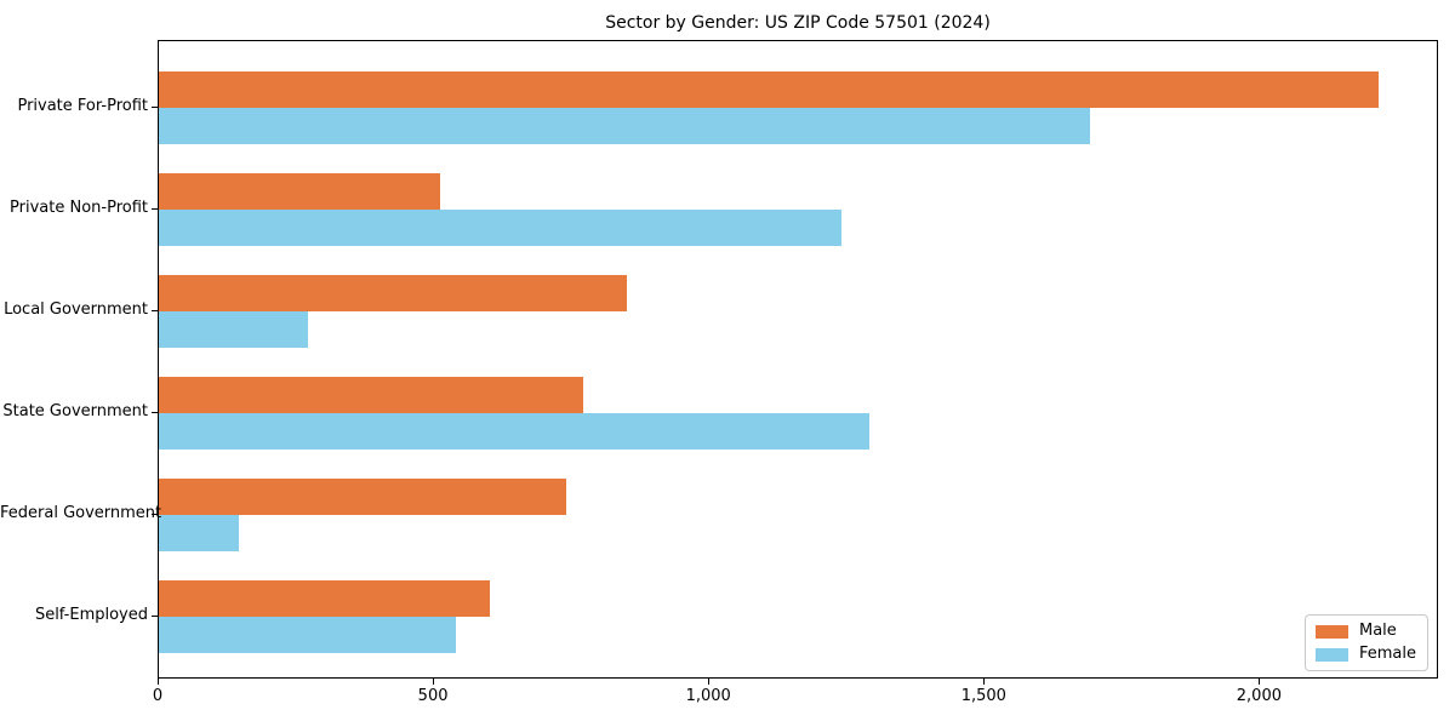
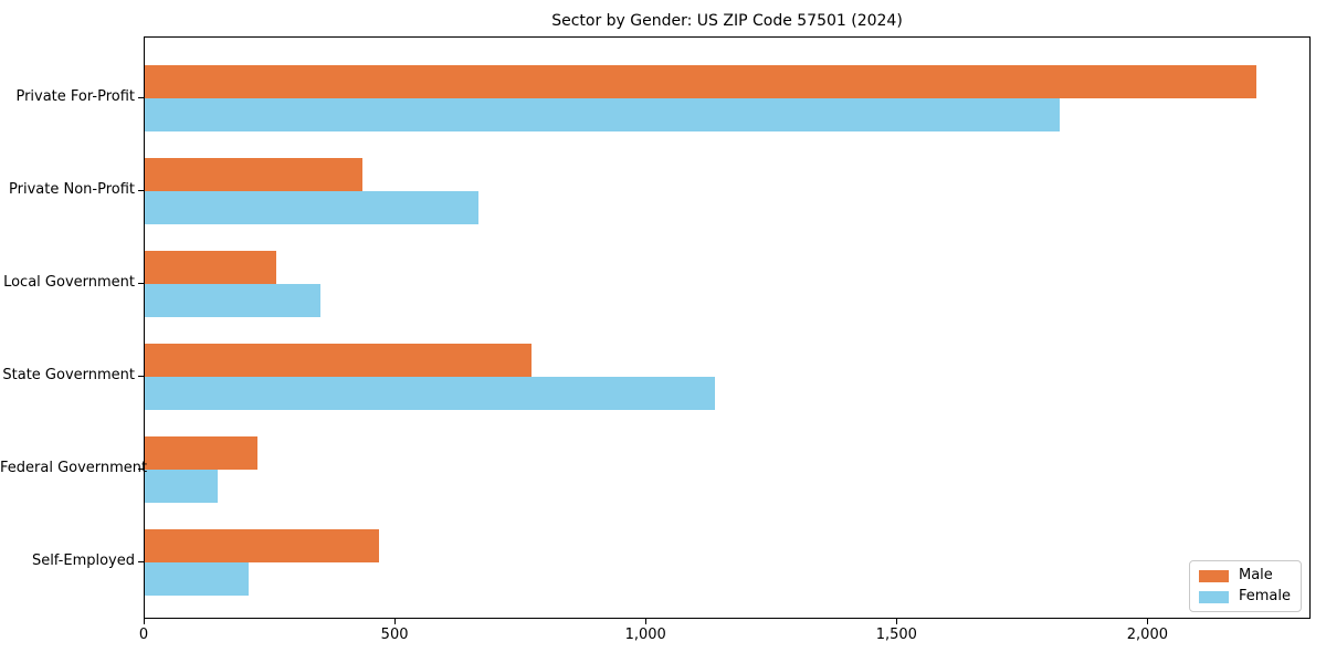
Female/Private For-Profit: 1690 -> 1820
Male/Private Non-Profit: 510 -> 430
Female/Private Non-Profit: 1240 -> 660
Male/Local Government: 850 -> 260
Female/Local Government: 270 -> 350
Female/State Government: 1290 -> 1140
Male/Federal Government: 740 -> 220
Male/Self-Employed: 600 -> 470
Female/Self-Employed: 540 -> 210
